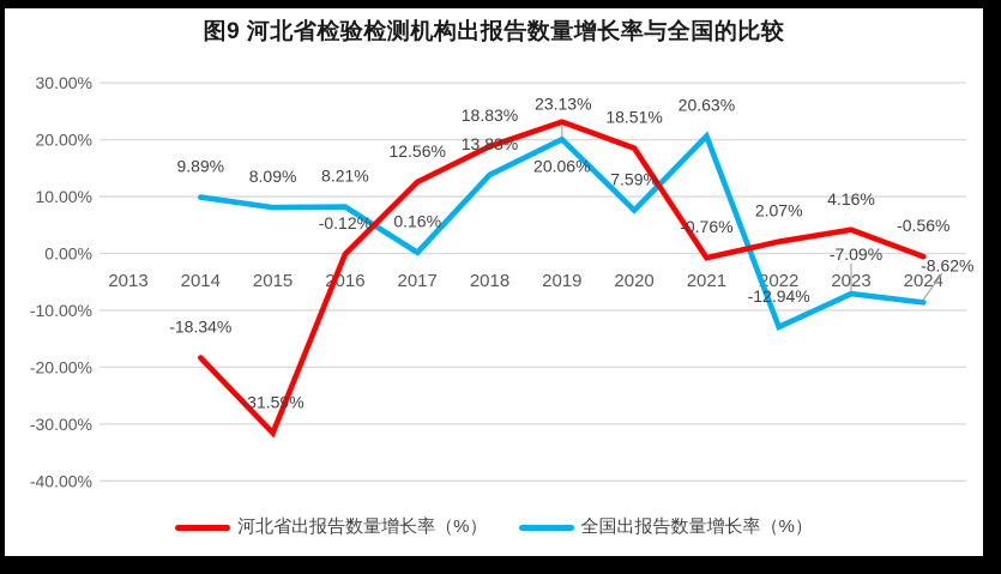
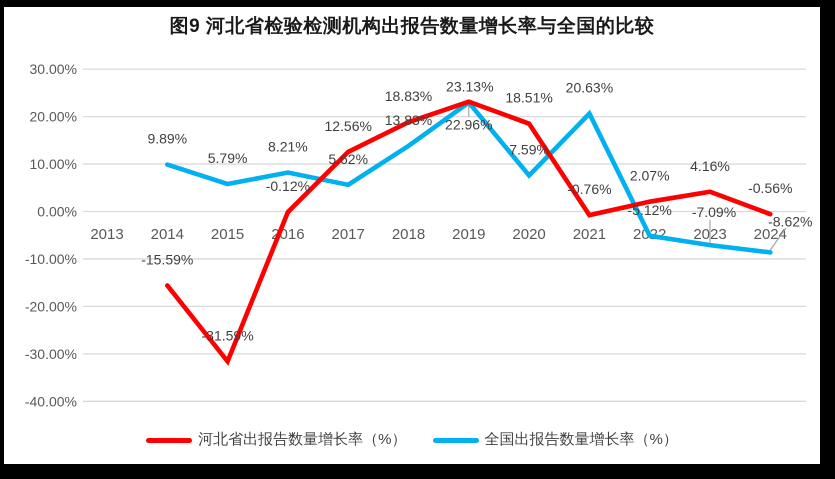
河北省出报告数量增长率（%）/2014: -18.34% -> -15.59%
全国出报告数量增长率（%）/2015: 8.09% -> 5.79%
全国出报告数量增长率（%）/2017: 0.16% -> 5.62%
全国出报告数量增长率（%）/2019: 20.06% -> 22.96%
全国出报告数量增长率（%）/2022: -12.94% -> -5.12%
